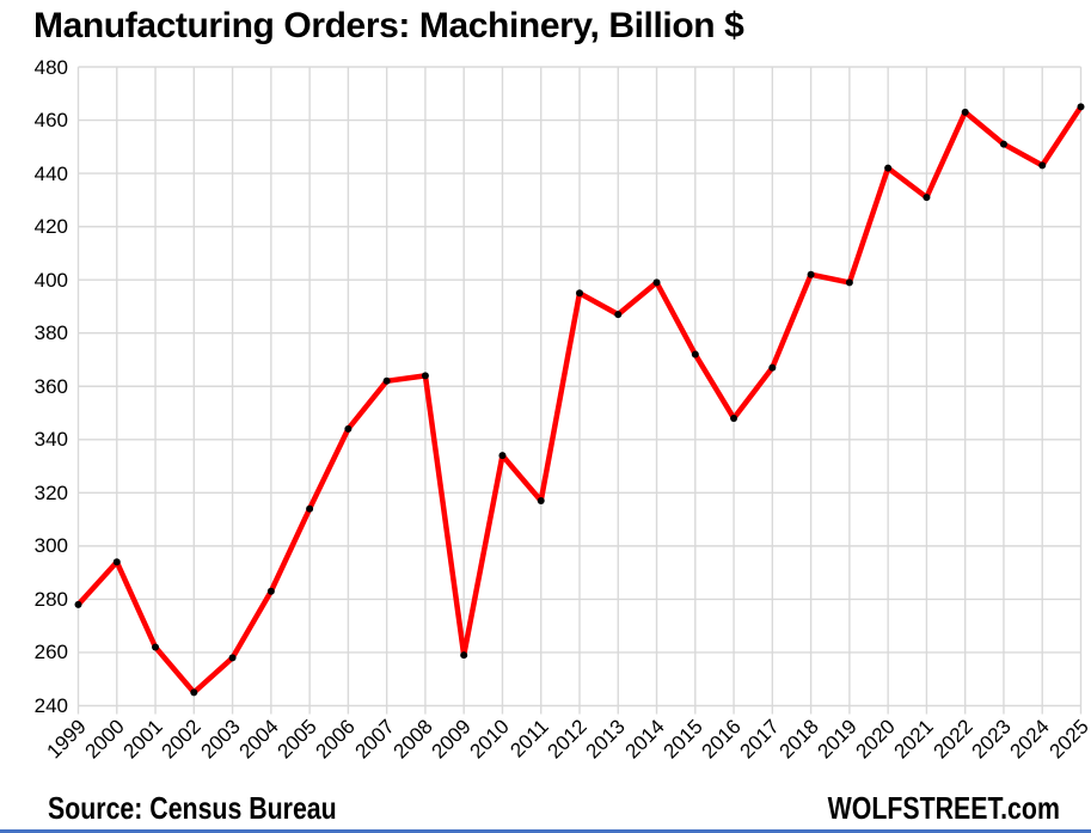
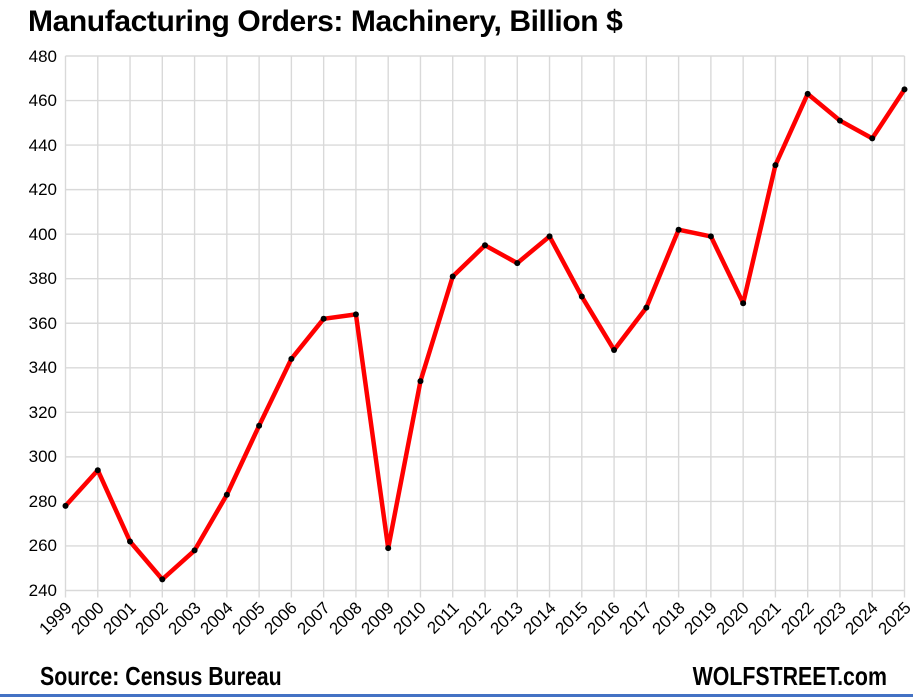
2011: 317 -> 381
2020: 442 -> 369
